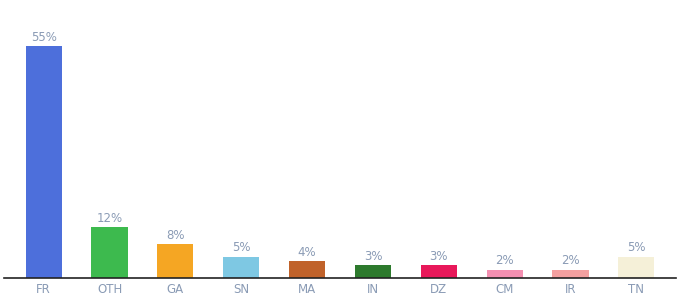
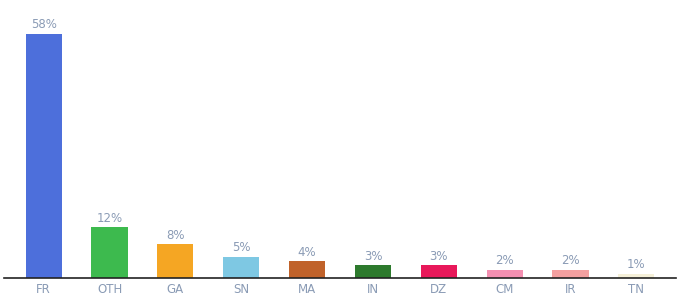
FR: 55% -> 58%
TN: 5% -> 1%
